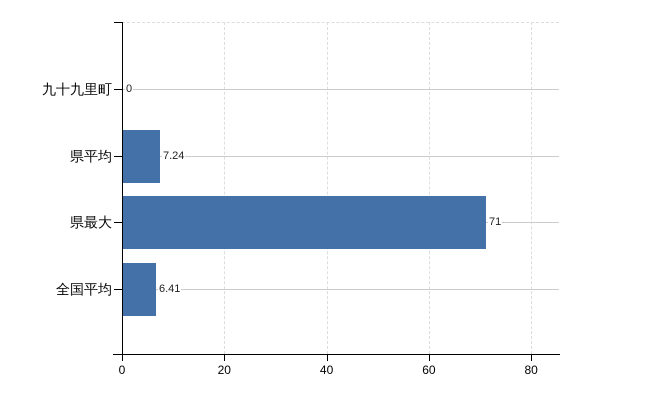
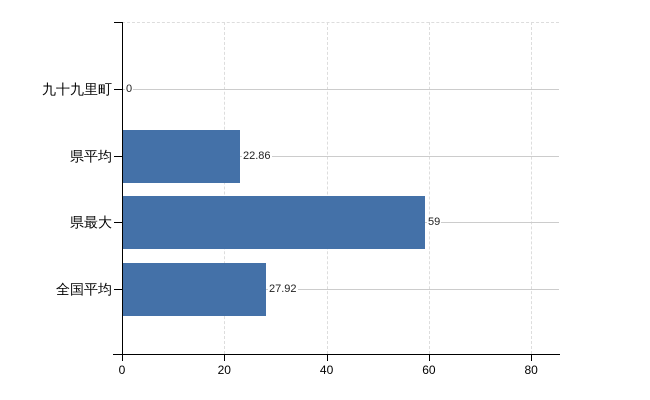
県平均: 7.24 -> 22.86
県最大: 71 -> 59
全国平均: 6.41 -> 27.92
